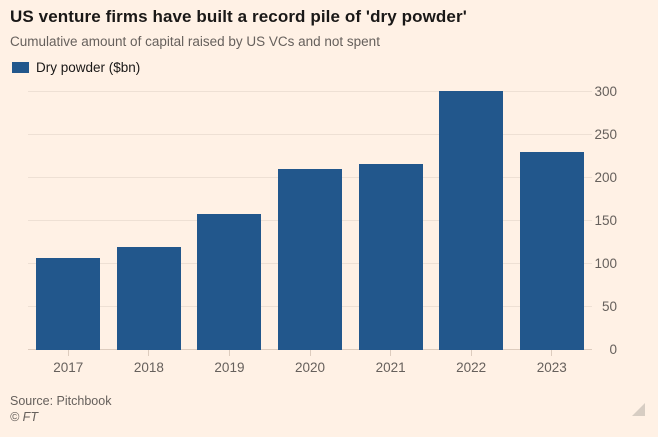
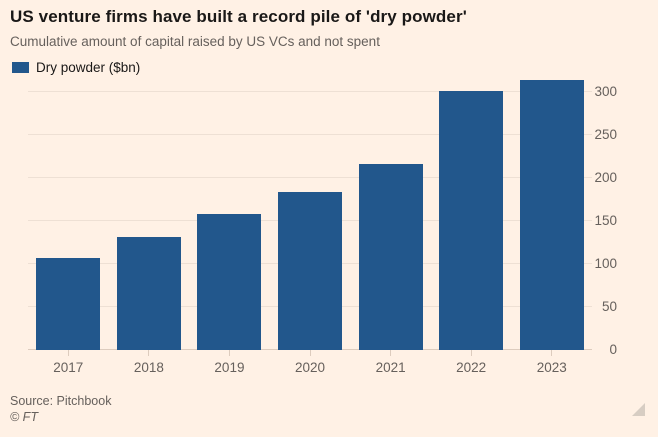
2018: 120 -> 130
2020: 210 -> 180
2023: 230 -> 310
